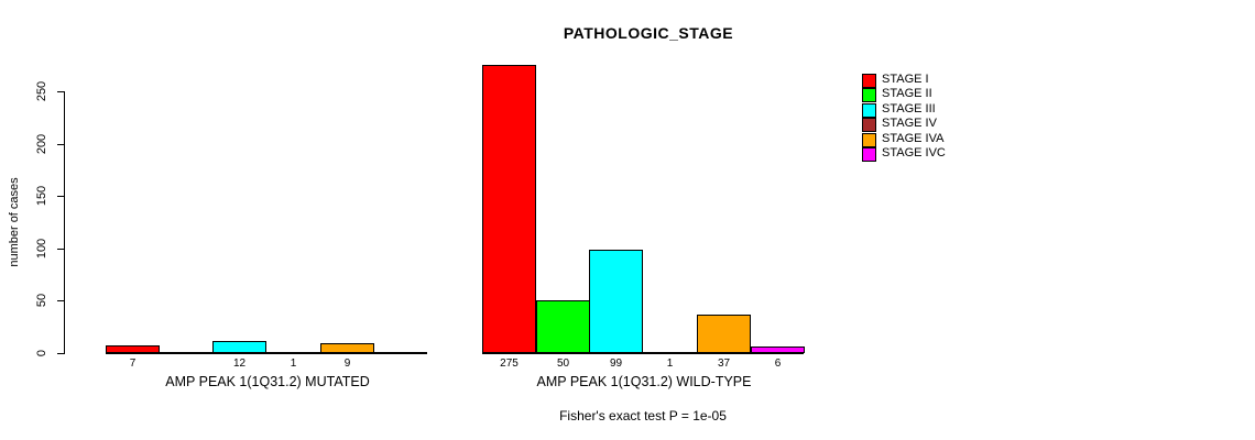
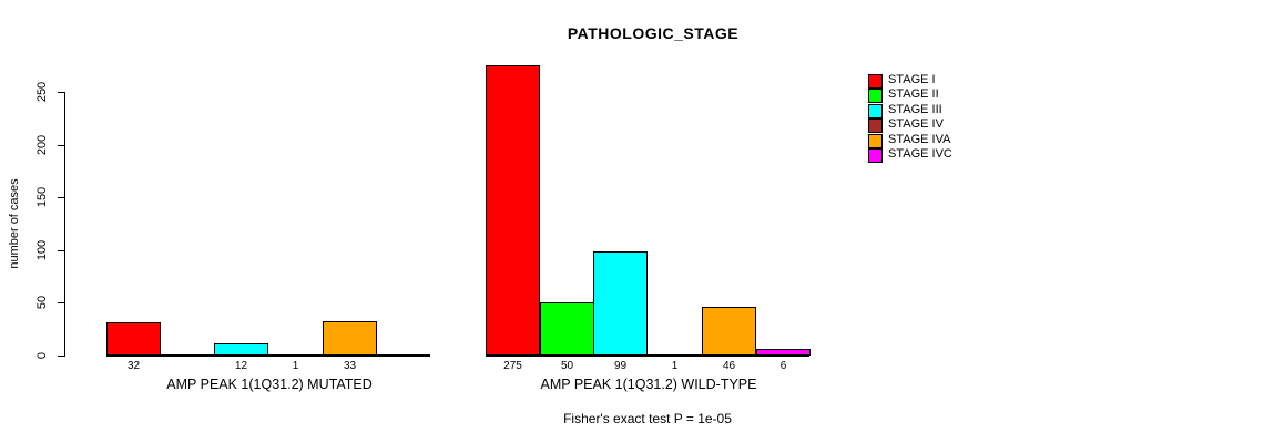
STAGE I/AMP PEAK 1(1Q31.2) MUTATED: 7 -> 32
STAGE IVA/AMP PEAK 1(1Q31.2) MUTATED: 9 -> 33
STAGE IVA/AMP PEAK 1(1Q31.2) WILD-TYPE: 37 -> 46
